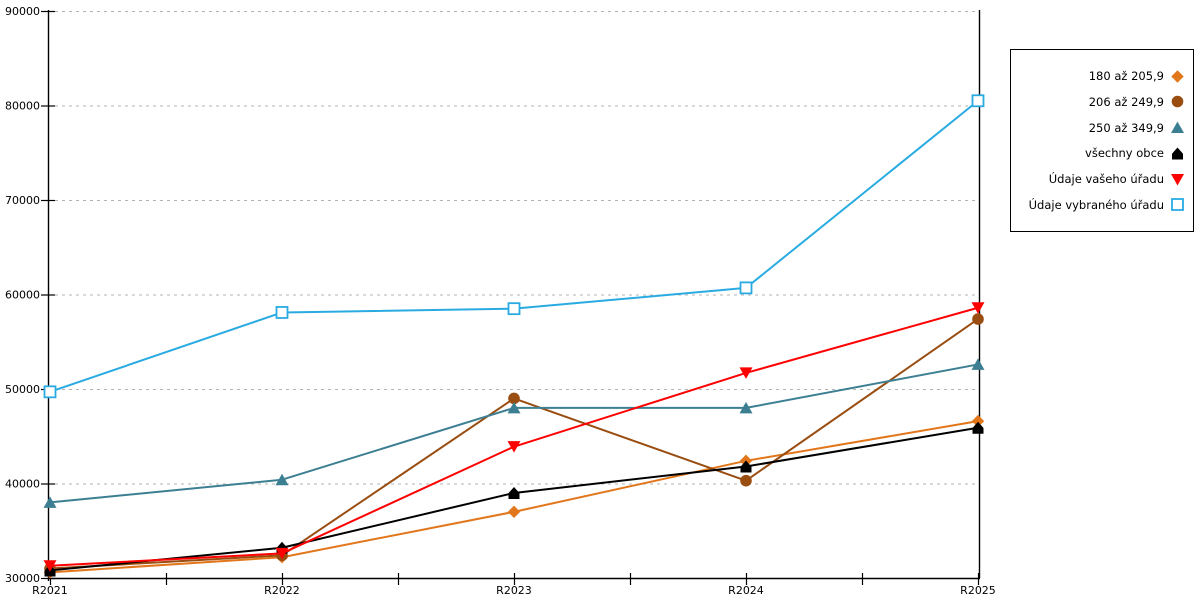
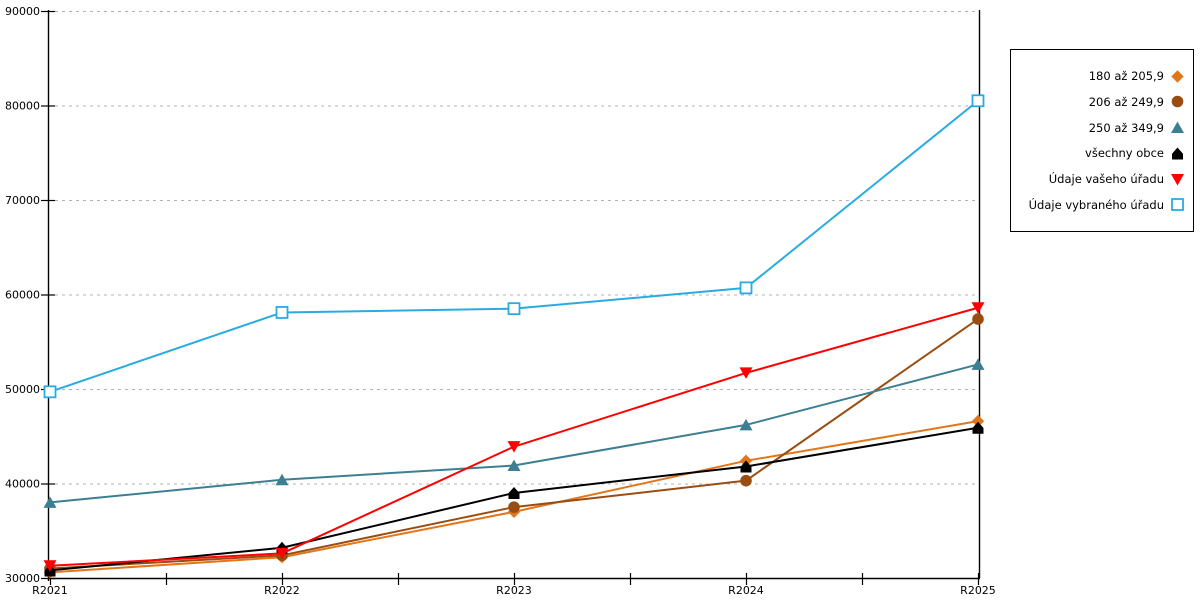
206 až 249,9/R2023: 49000 -> 38000
250 až 349,9/R2023: 48000 -> 42000
250 až 349,9/R2024: 48000 -> 46000
